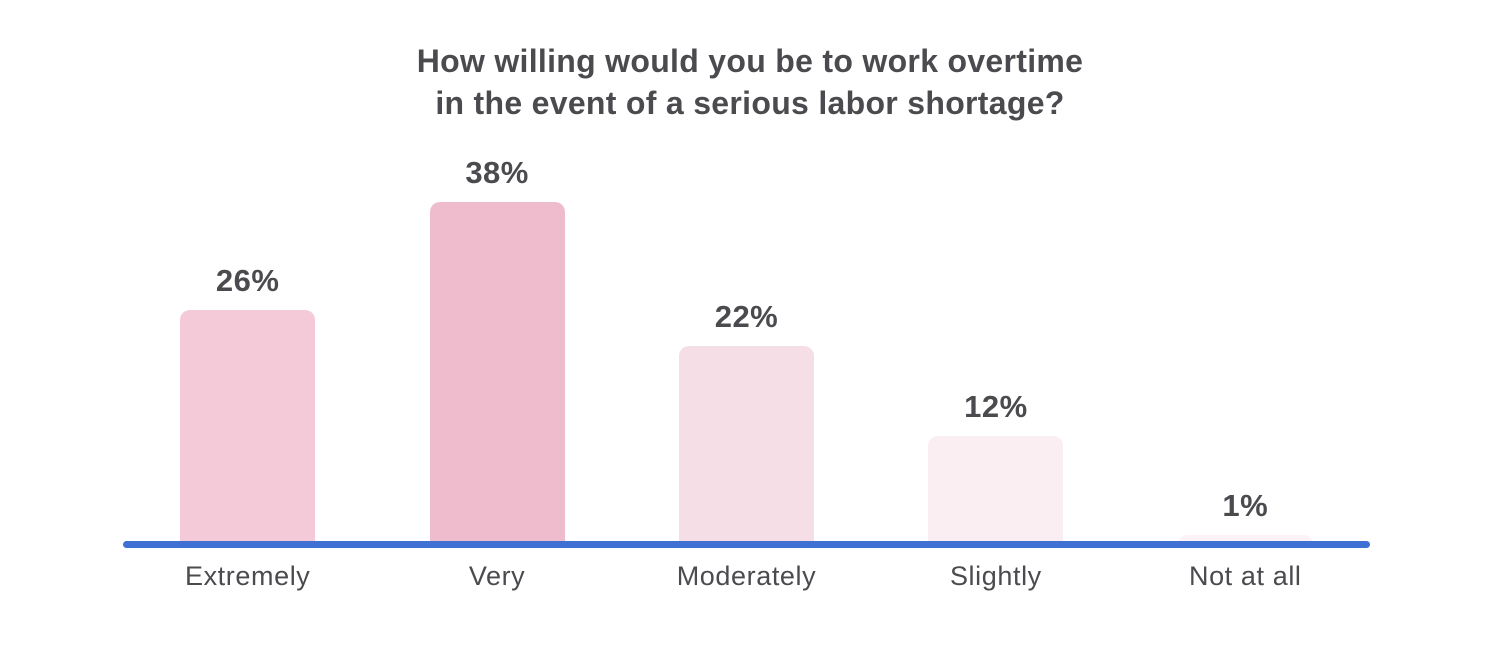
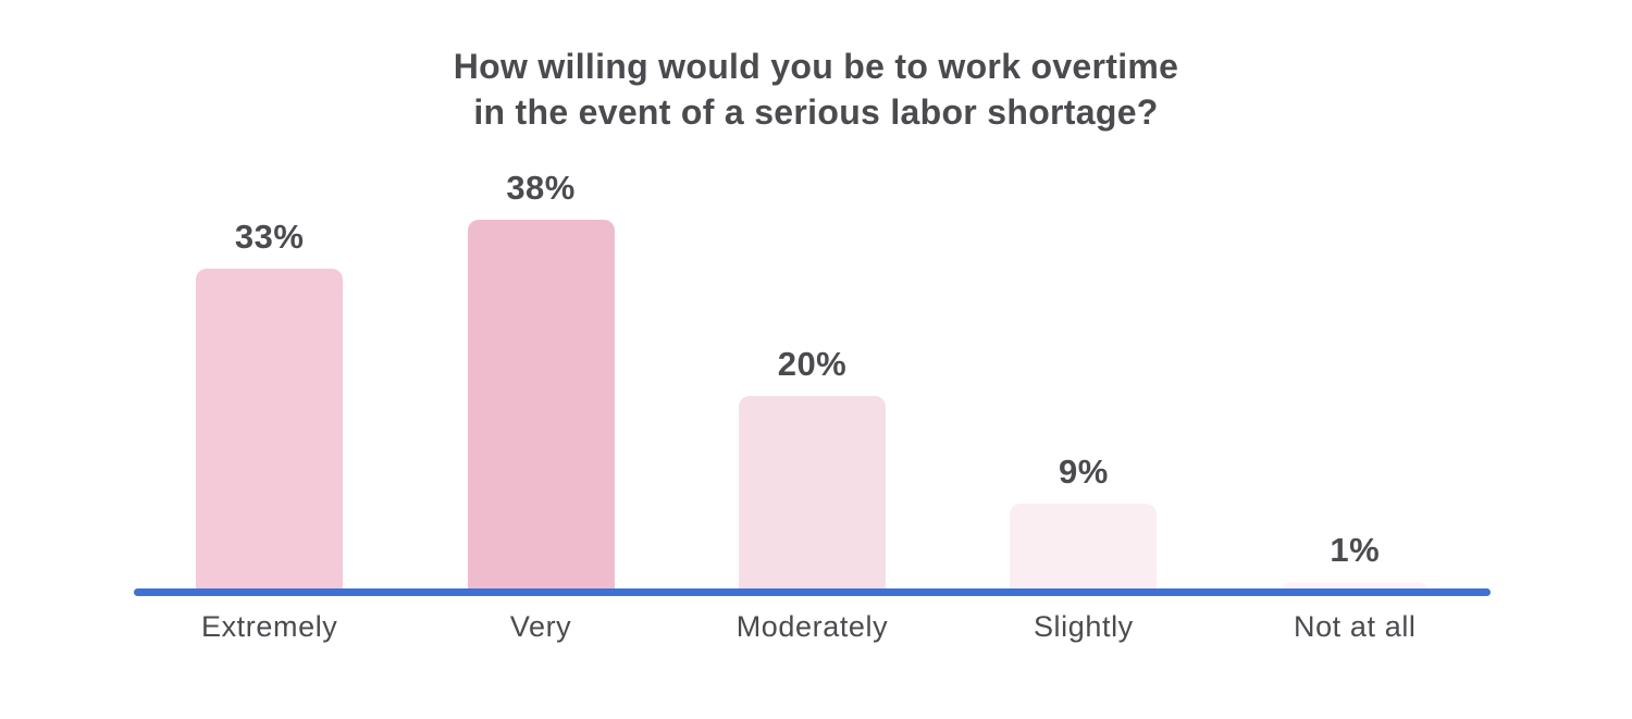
Extremely: 26% -> 33%
Moderately: 22% -> 20%
Slightly: 12% -> 9%
